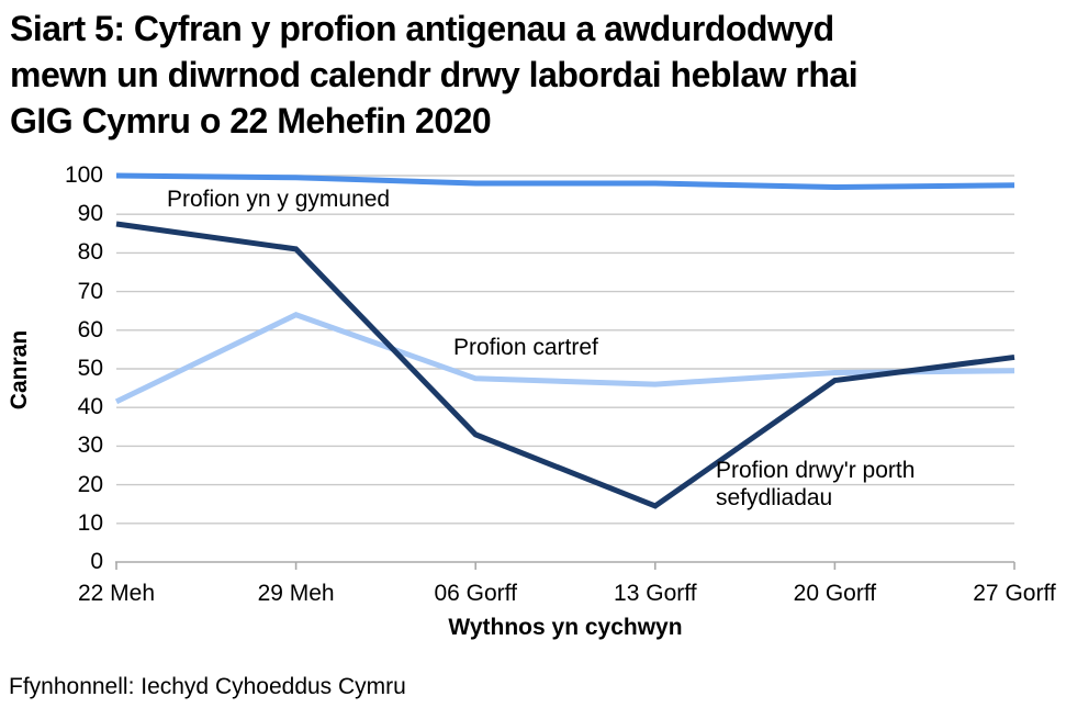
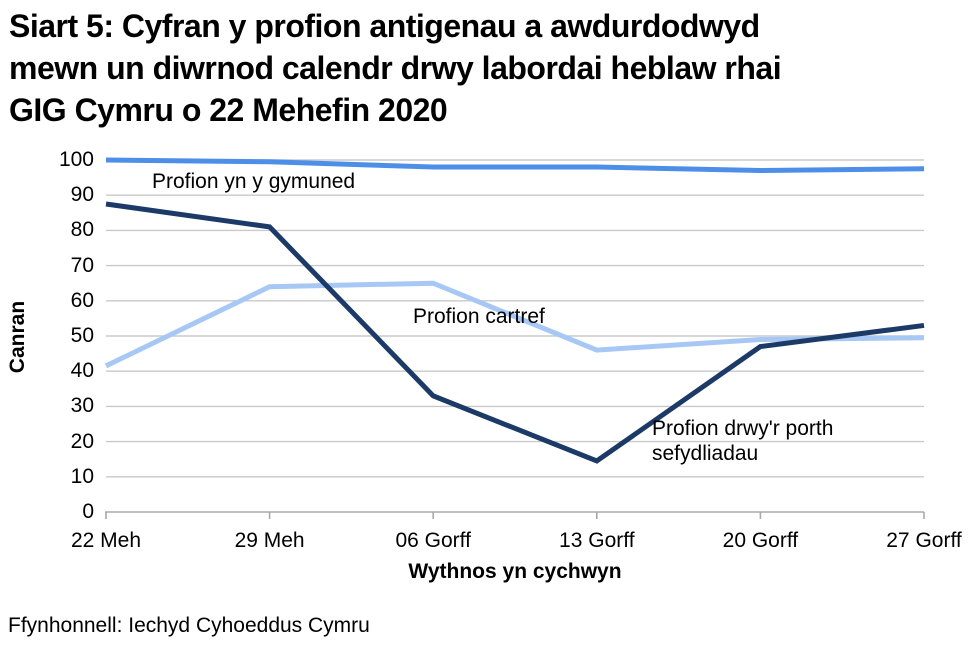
Profion cartref/06 Gorff: 48 -> 65
